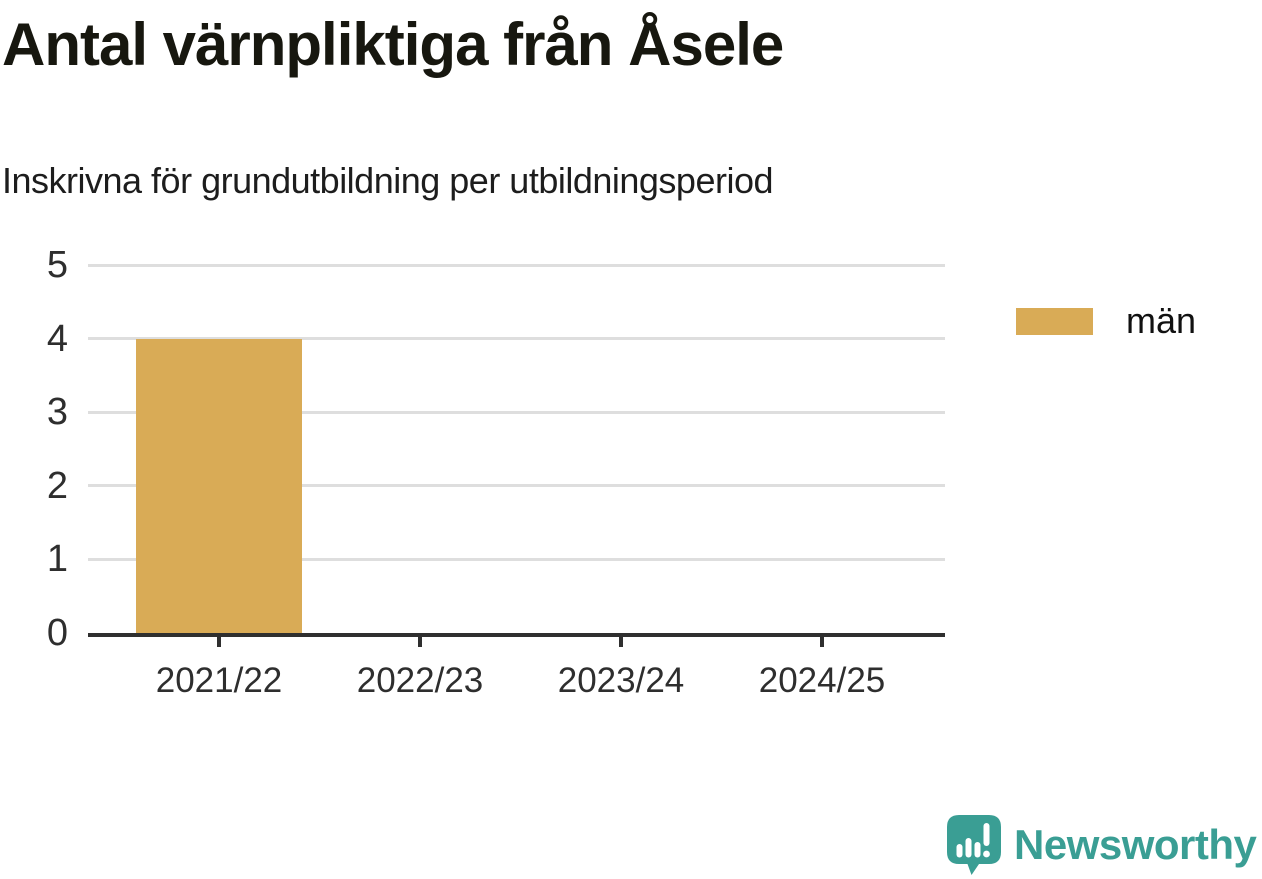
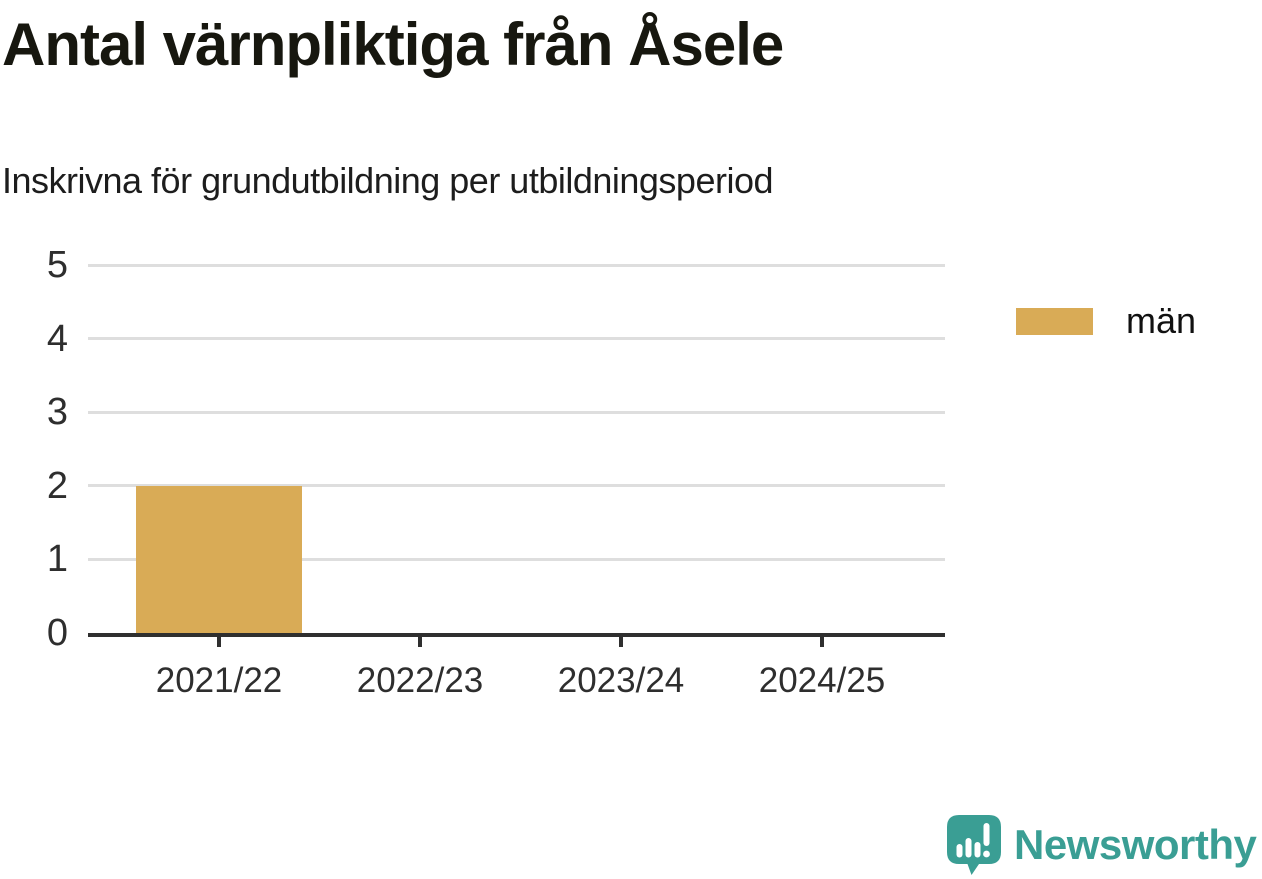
2021/22: 4 -> 2
